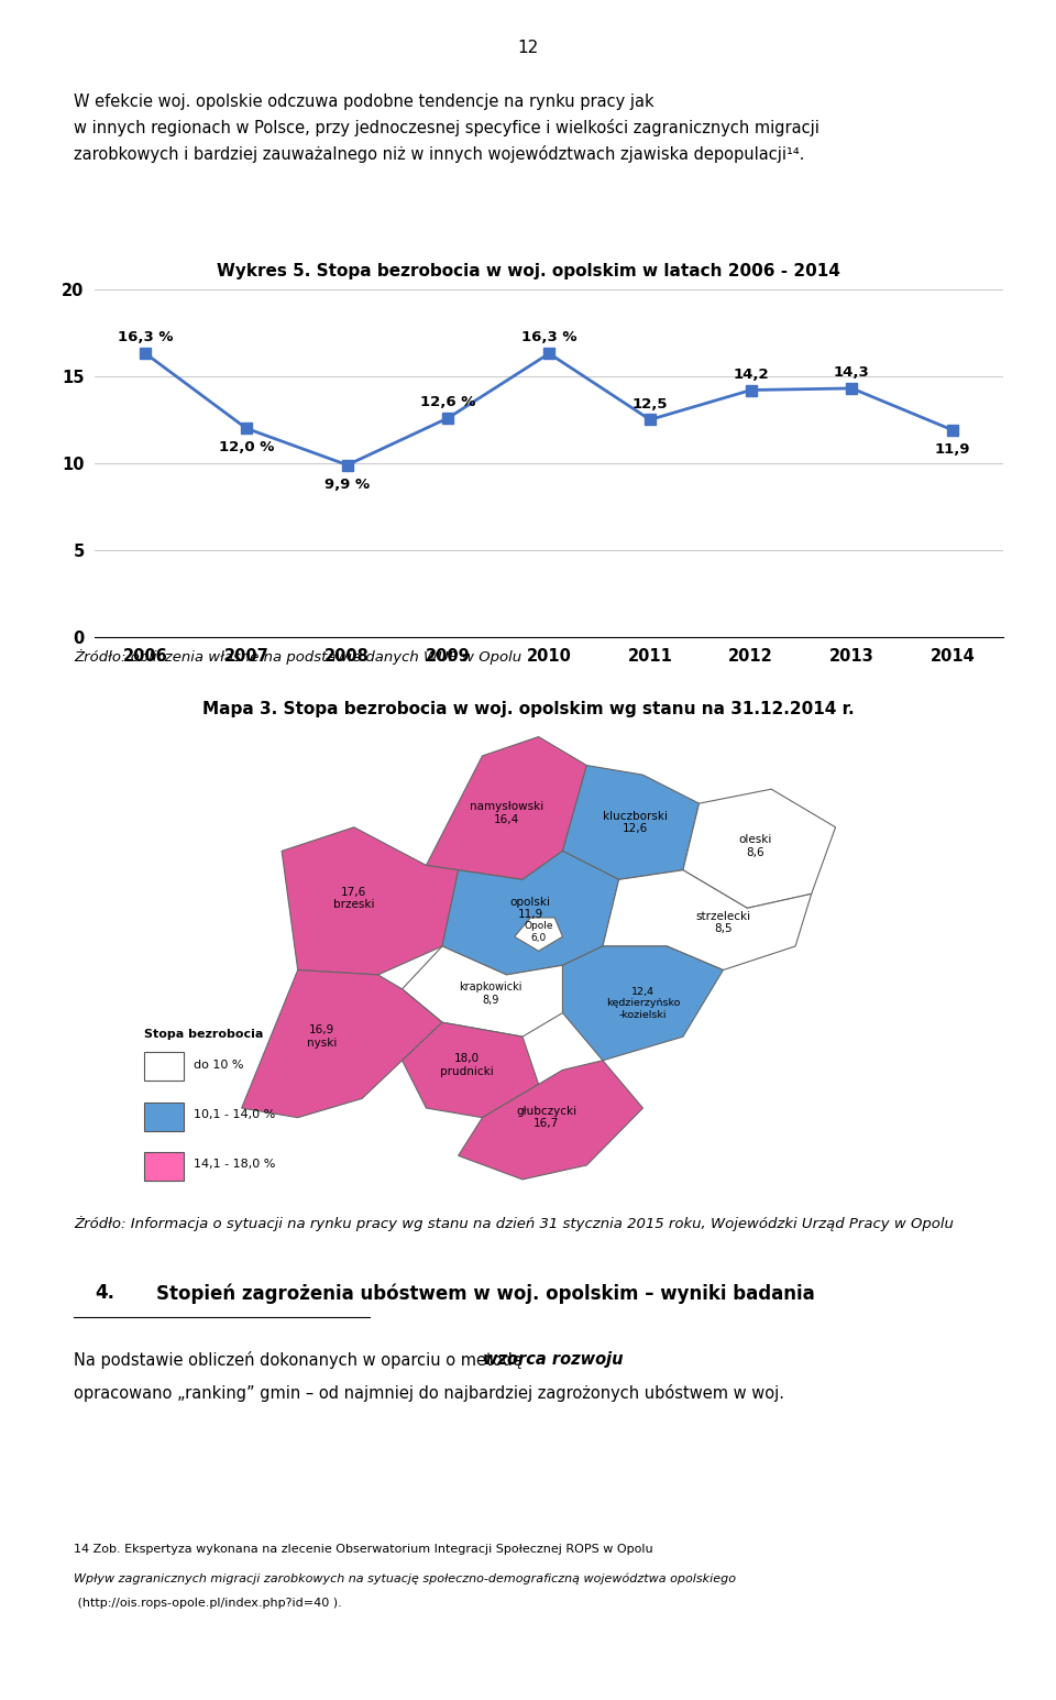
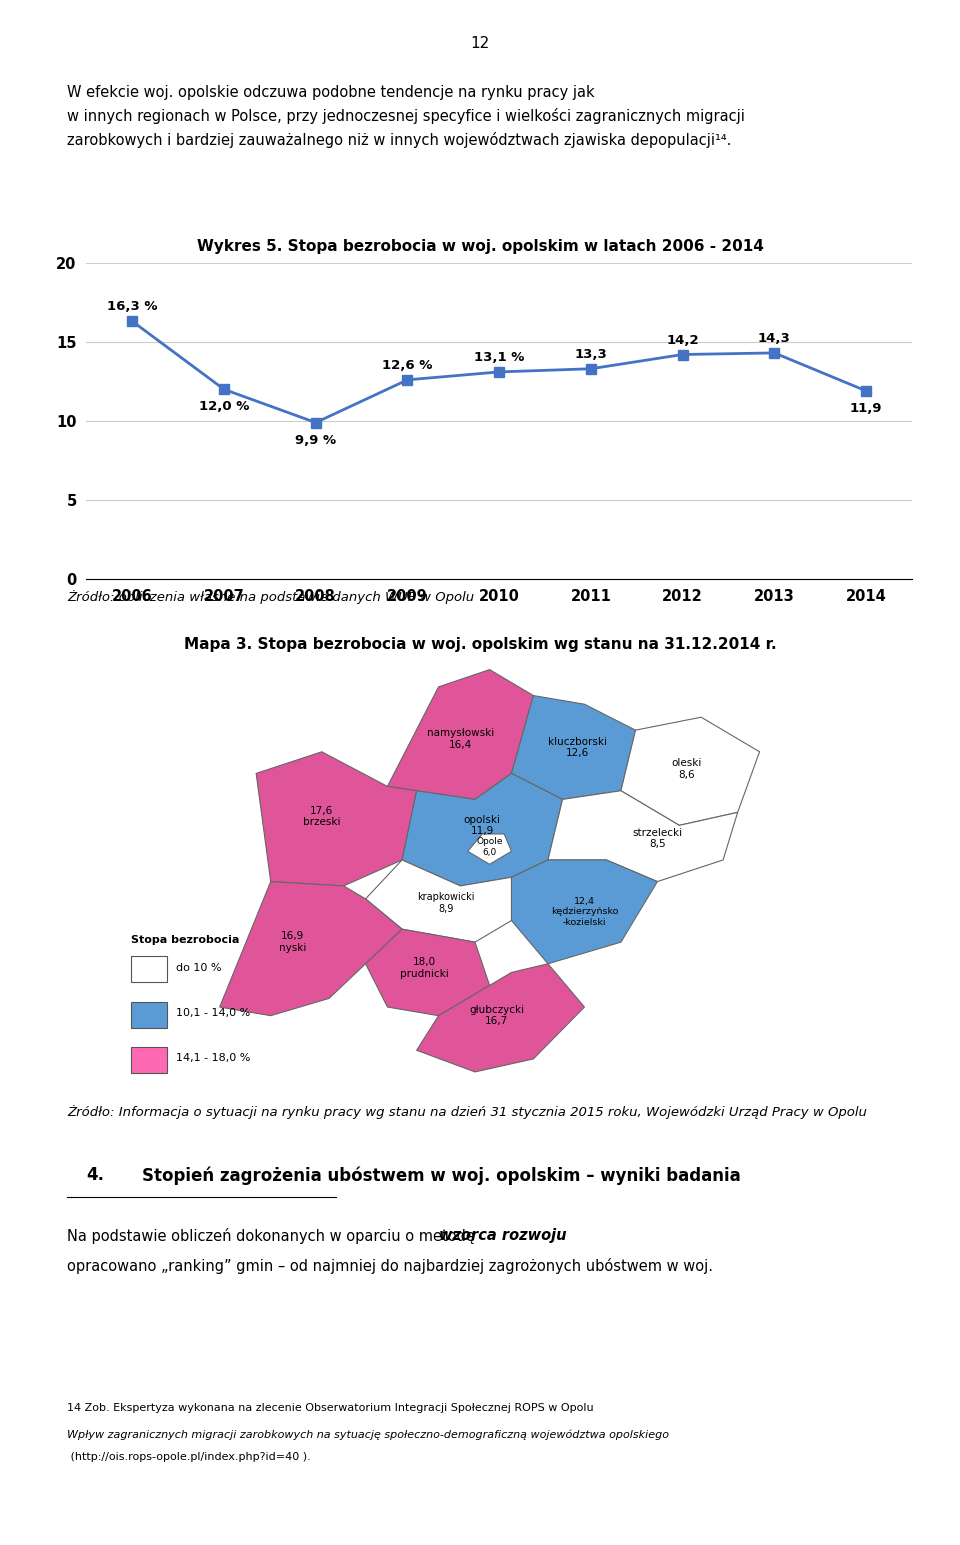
2010: 16,3 -> 13,1
2011: 12,5 -> 13,3
